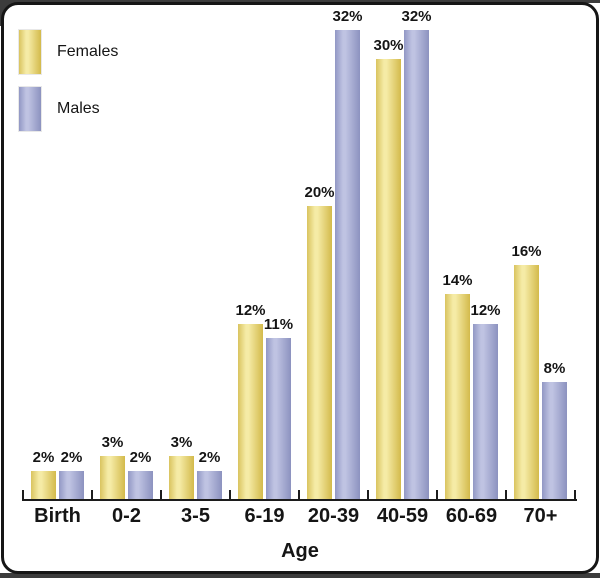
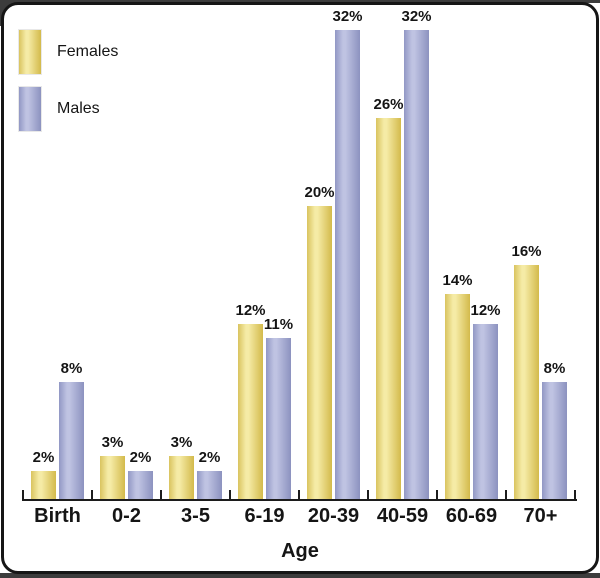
Males/Birth: 2% -> 8%
Females/40-59: 30% -> 26%
